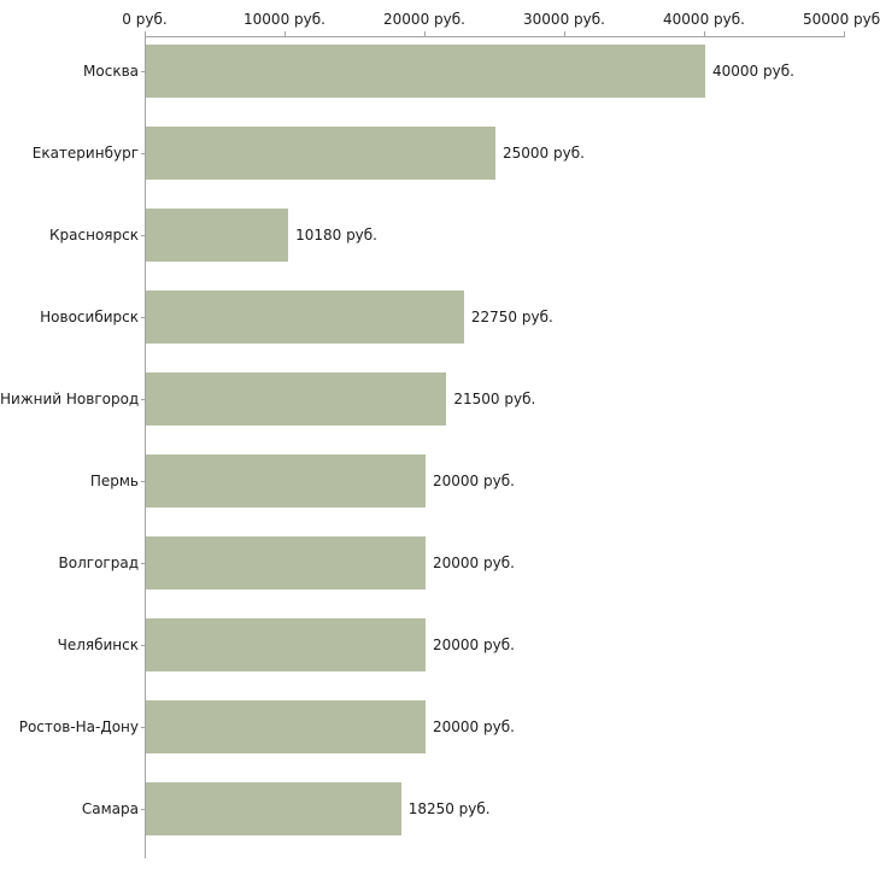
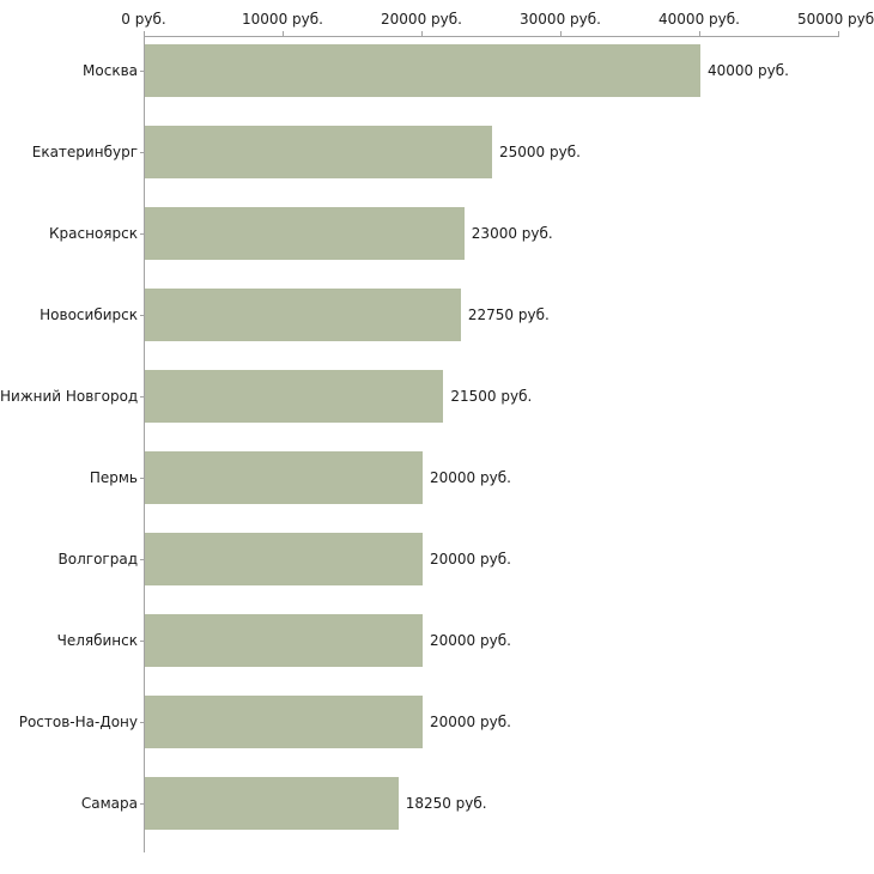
Красноярск: 10180 -> 23000
